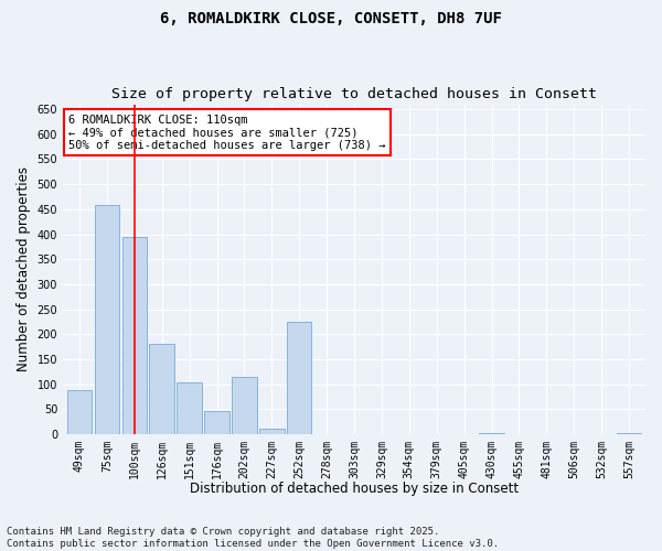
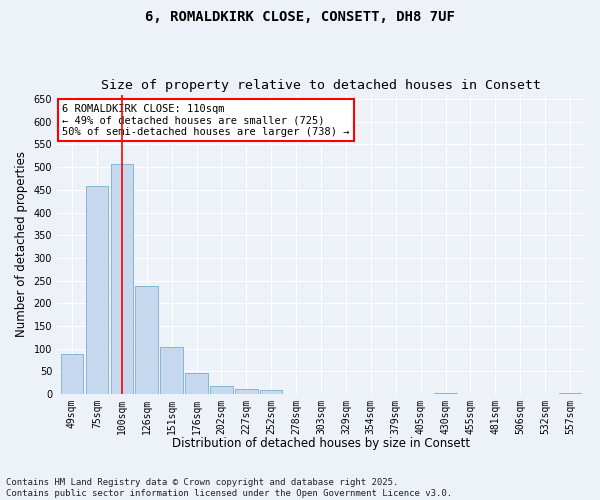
100sqm: 395 -> 507
126sqm: 180 -> 238
202sqm: 115 -> 17
252sqm: 225 -> 8
